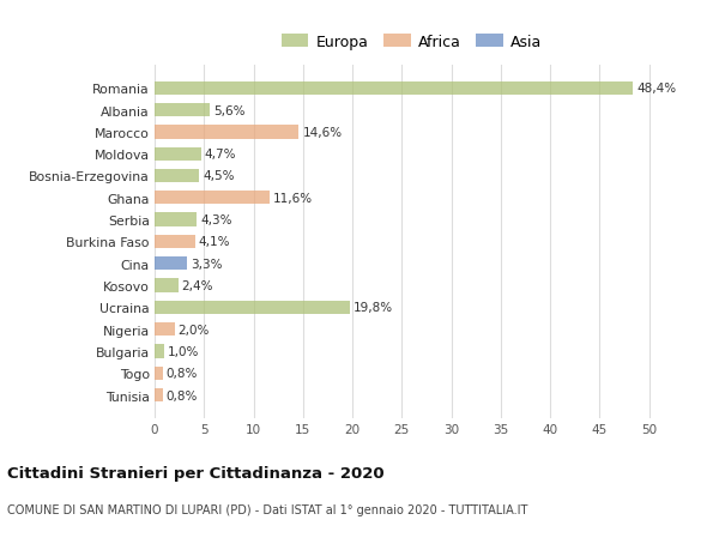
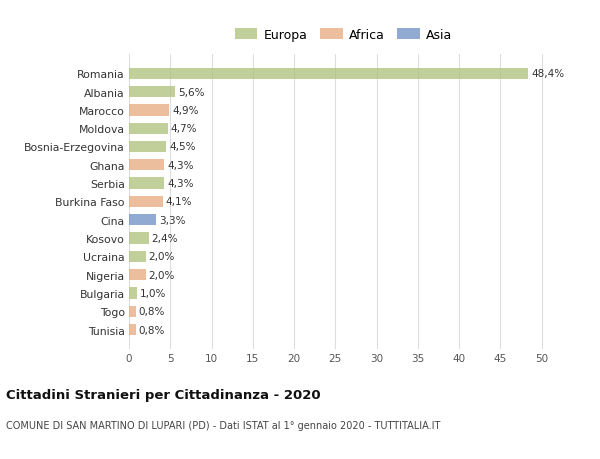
Marocco: 14,6% -> 4,9%
Ghana: 11,6% -> 4,3%
Ucraina: 19,8% -> 2,0%
